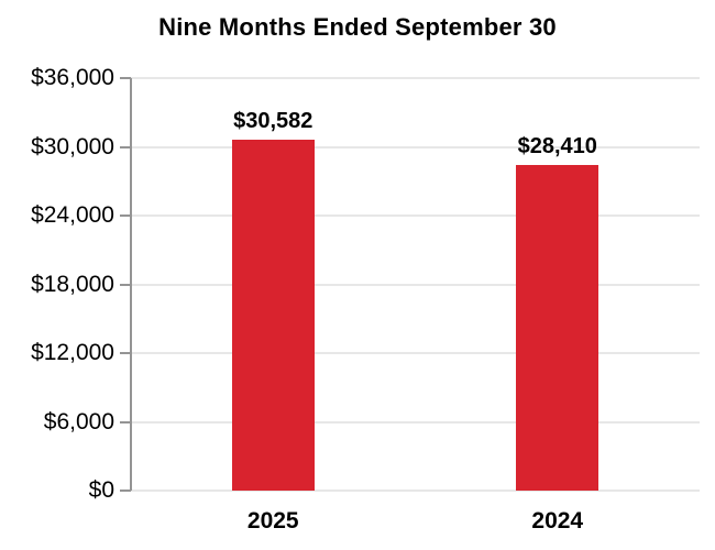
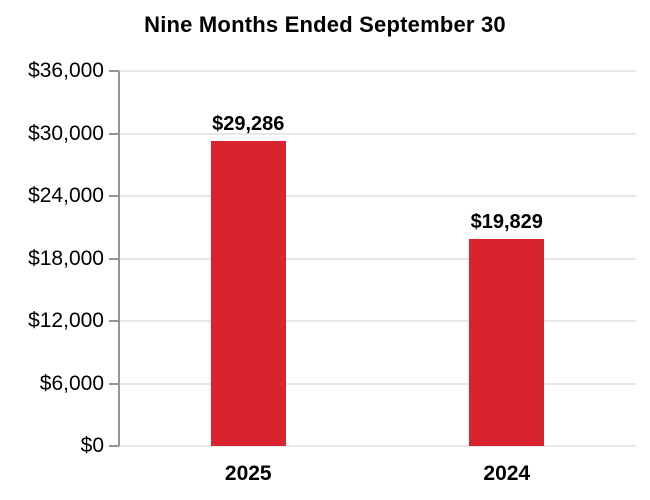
2025: $30,582 -> $29,286
2024: $28,410 -> $19,829
